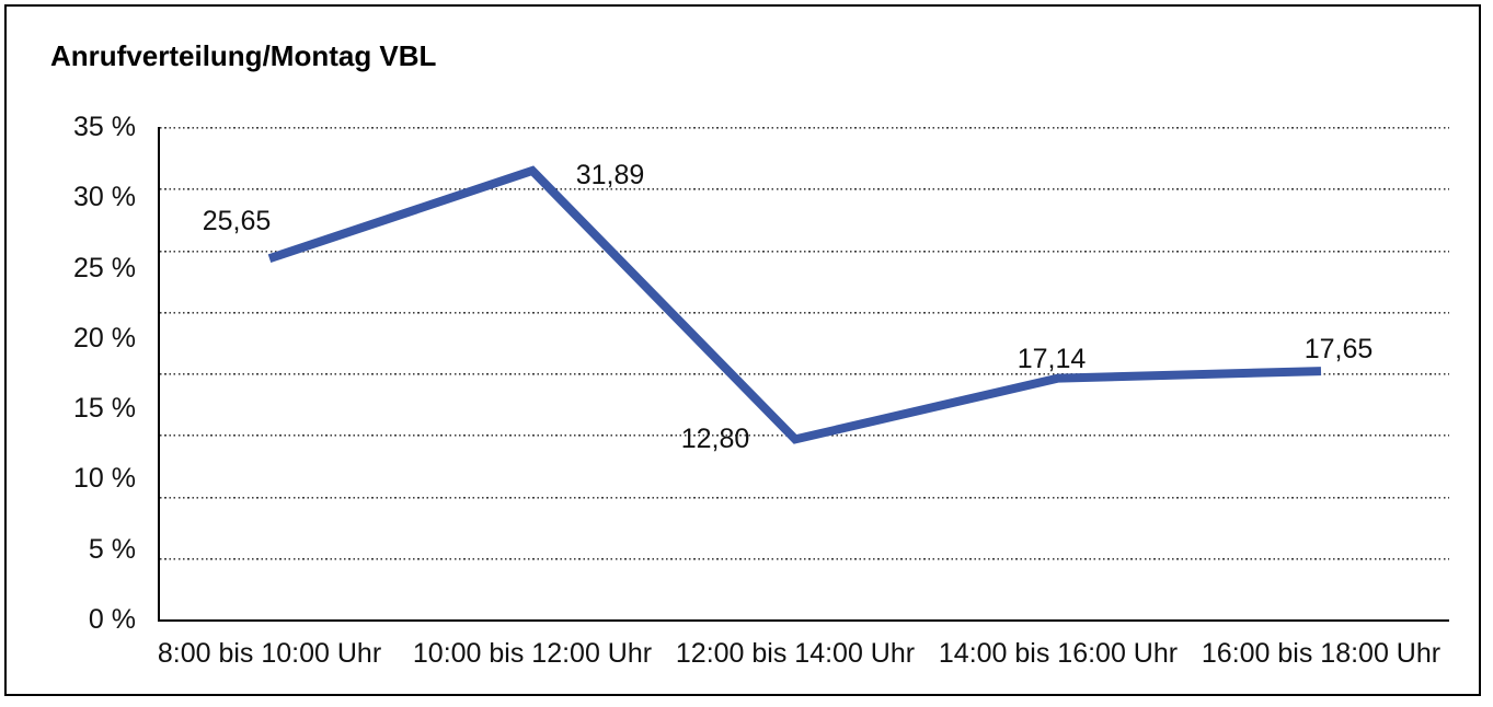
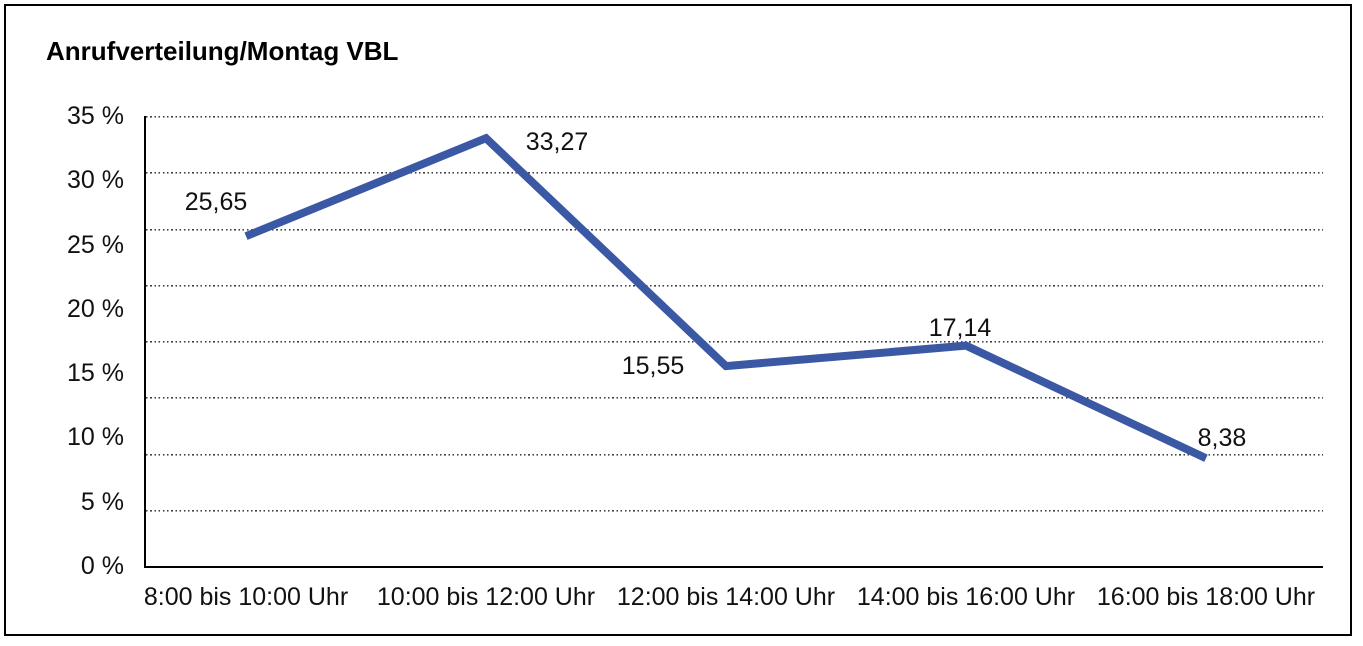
10:00 bis 12:00 Uhr: 31,89 -> 33,27
12:00 bis 14:00 Uhr: 12,80 -> 15,55
16:00 bis 18:00 Uhr: 17,65 -> 8,38
